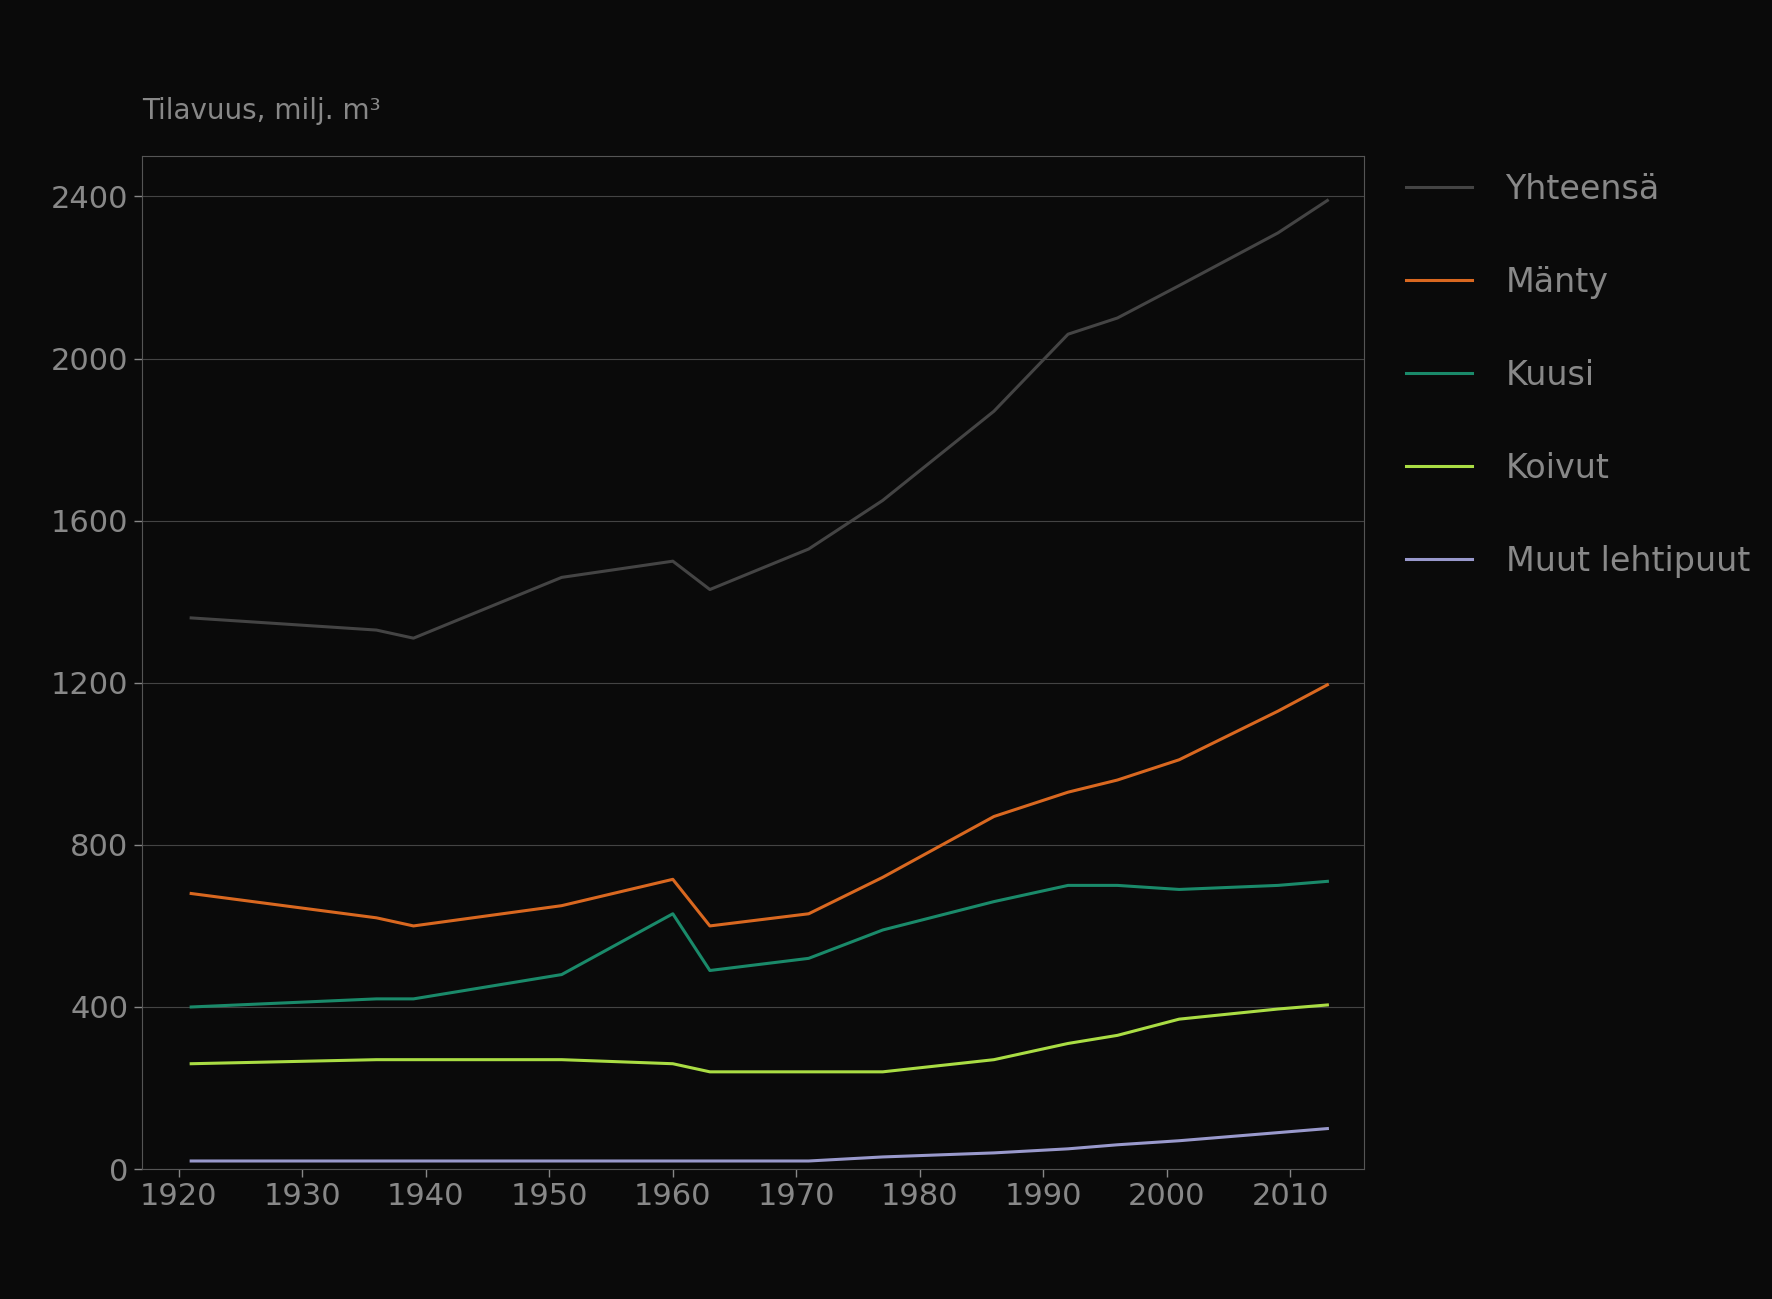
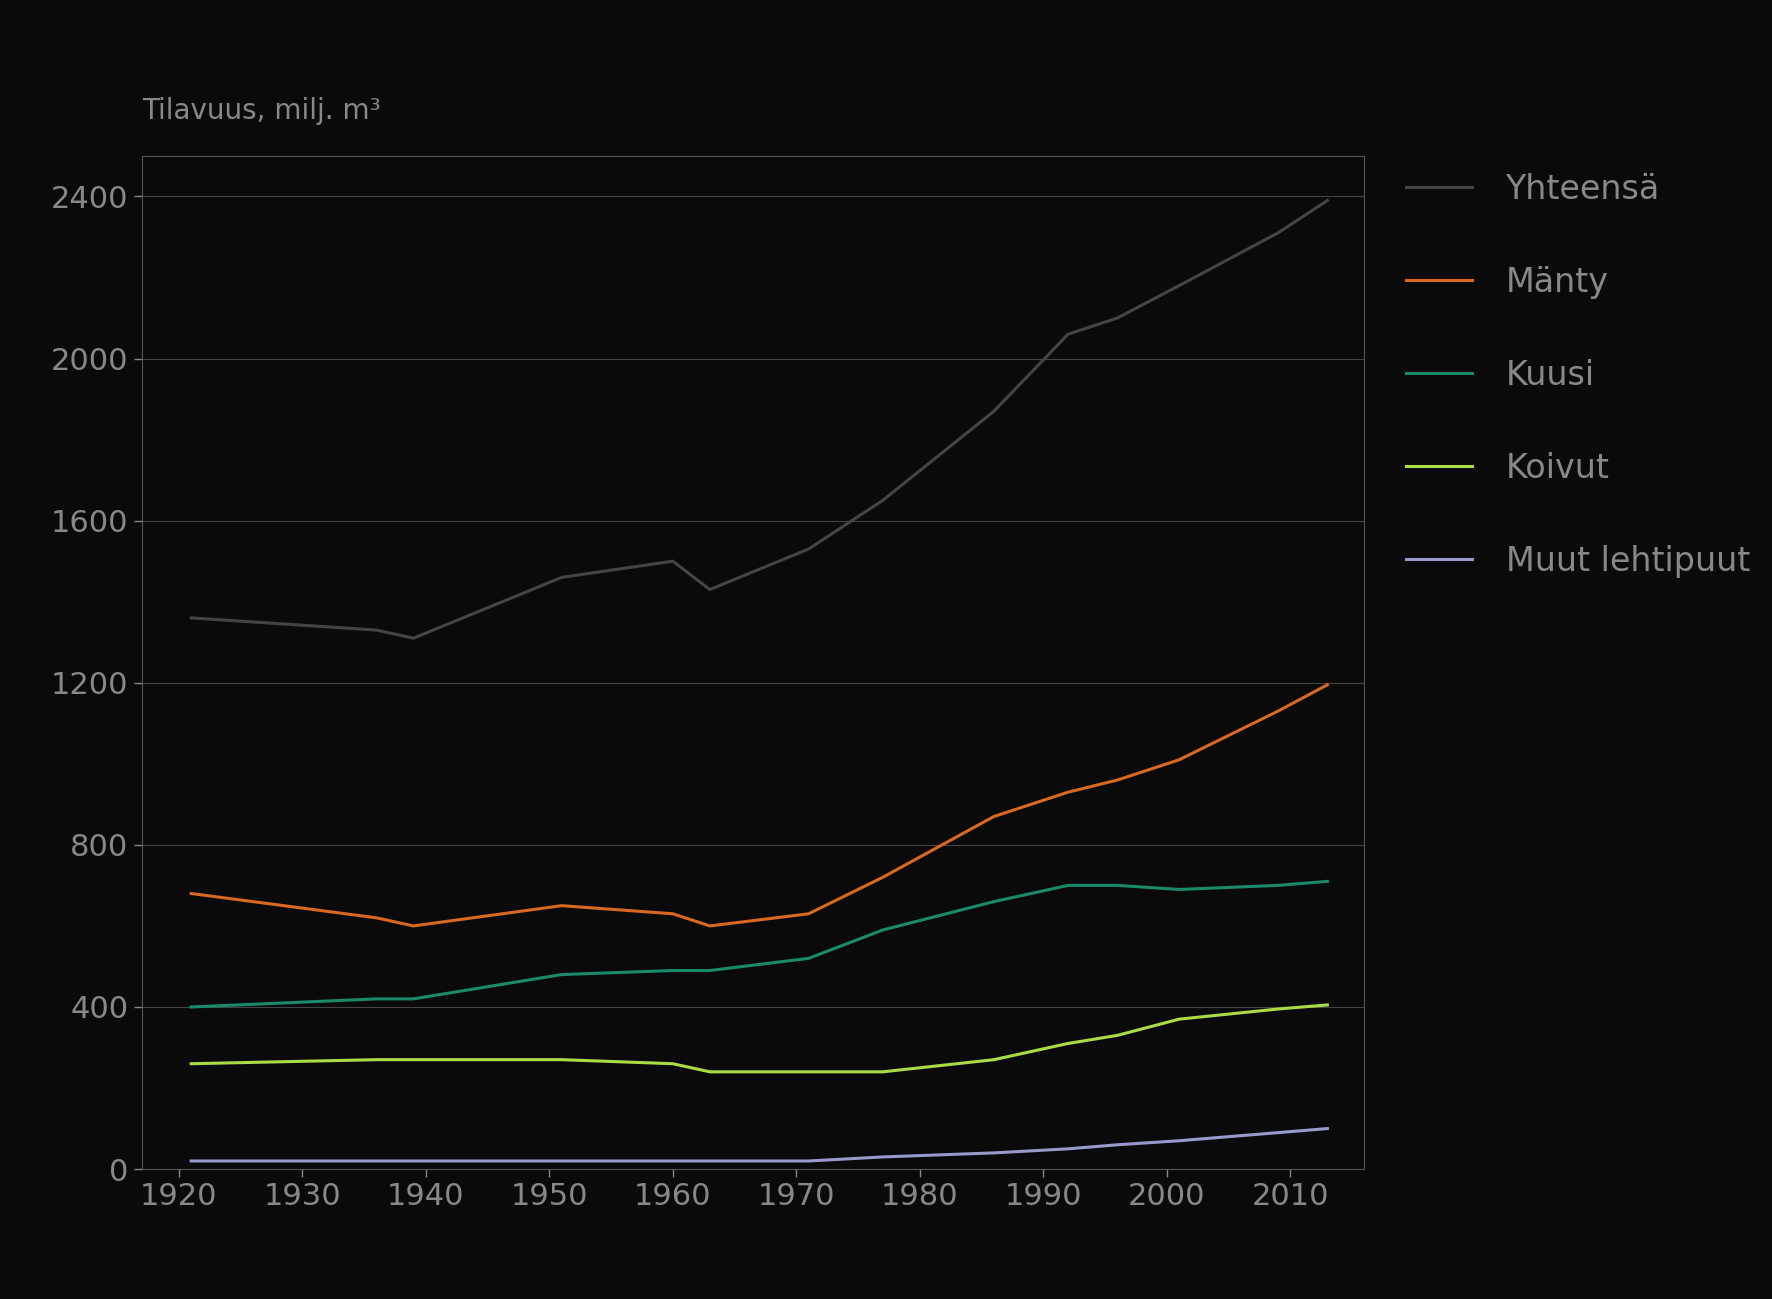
Mänty/1960: 715 -> 630
Kuusi/1960: 630 -> 490
